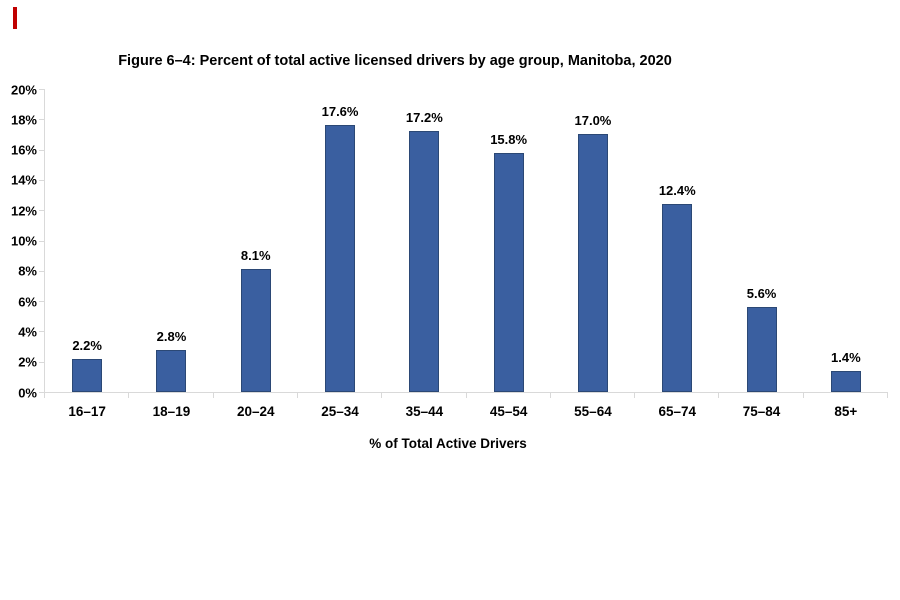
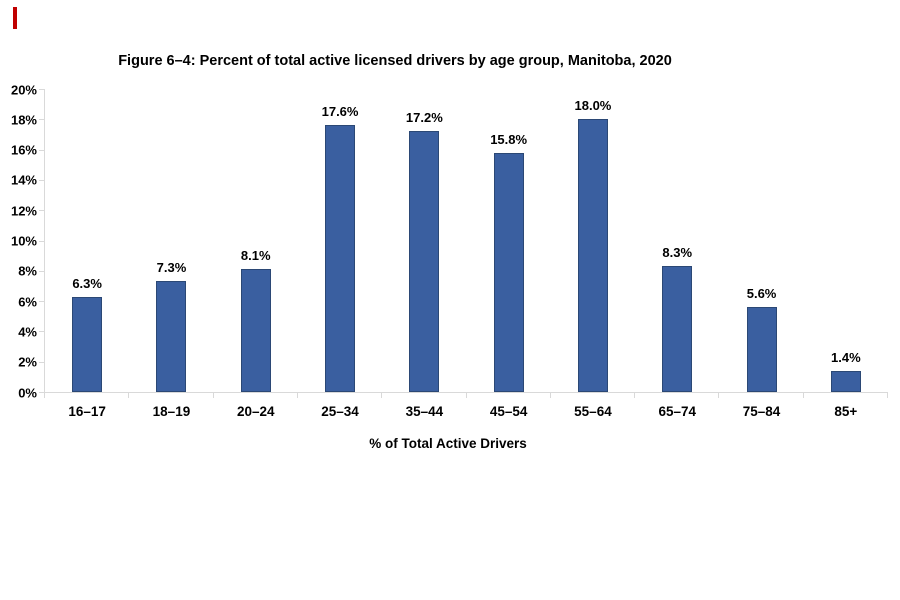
16–17: 2.2% -> 6.3%
18–19: 2.8% -> 7.3%
55–64: 17.0% -> 18.0%
65–74: 12.4% -> 8.3%
